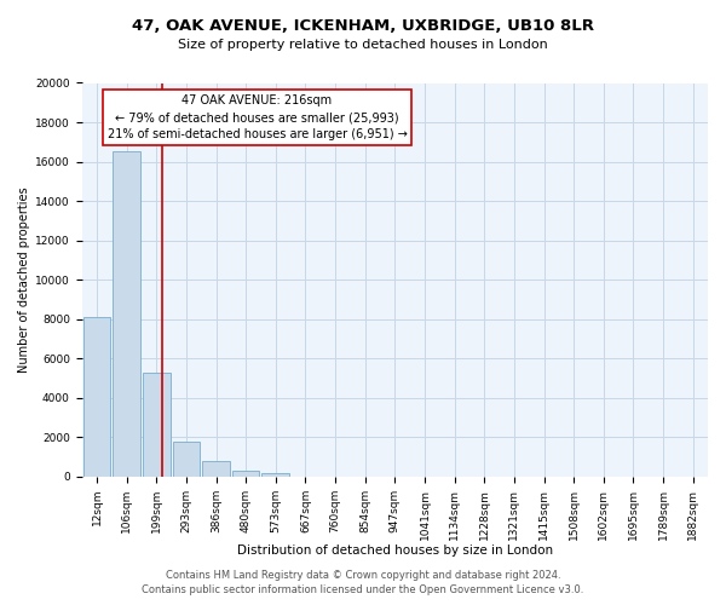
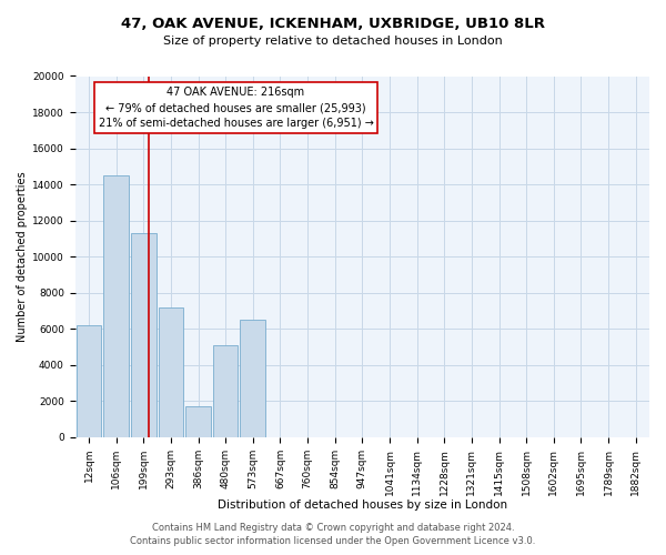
12sqm: 8100 -> 6200
106sqm: 16500 -> 14500
199sqm: 5300 -> 11300
293sqm: 1800 -> 7200
386sqm: 800 -> 1700
480sqm: 300 -> 5100
573sqm: 200 -> 6500
